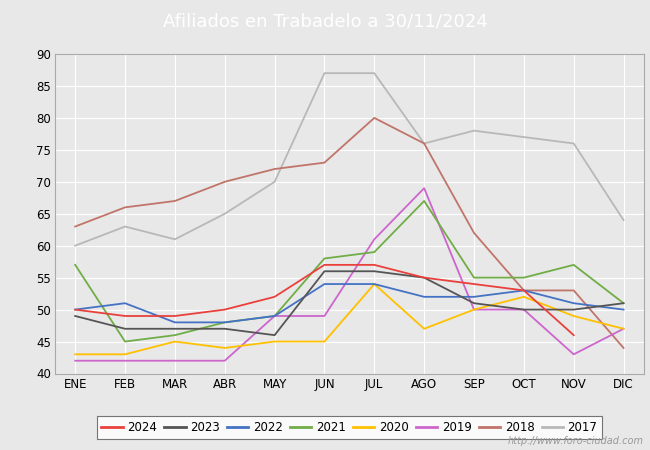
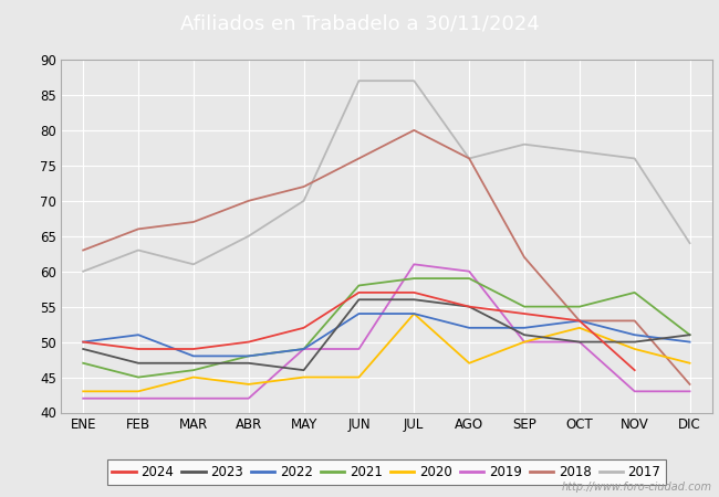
2021/ENE: 57 -> 47
2018/JUN: 73 -> 76
2021/AGO: 67 -> 59
2019/AGO: 69 -> 60
2019/DIC: 47 -> 43
